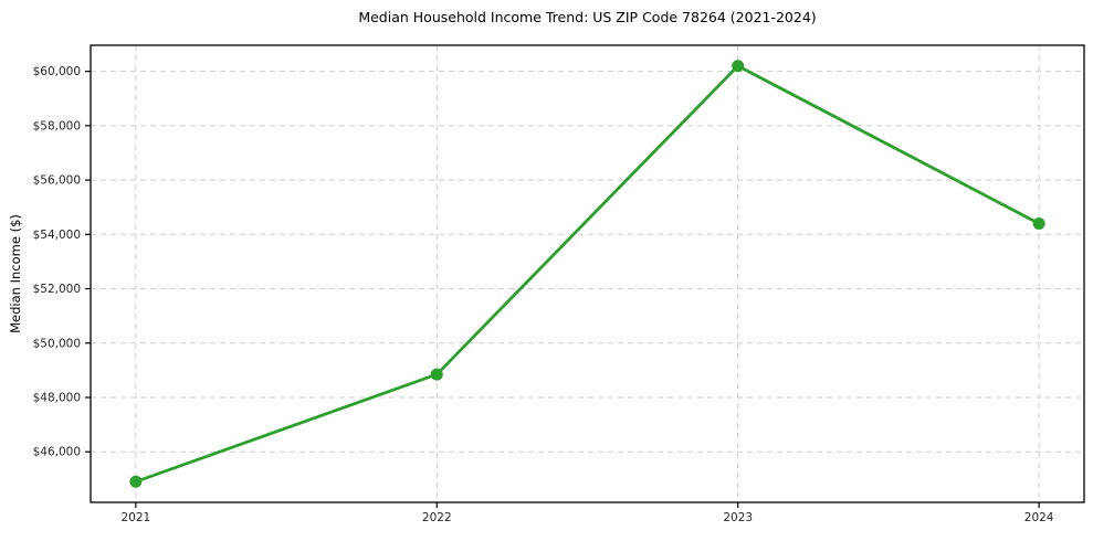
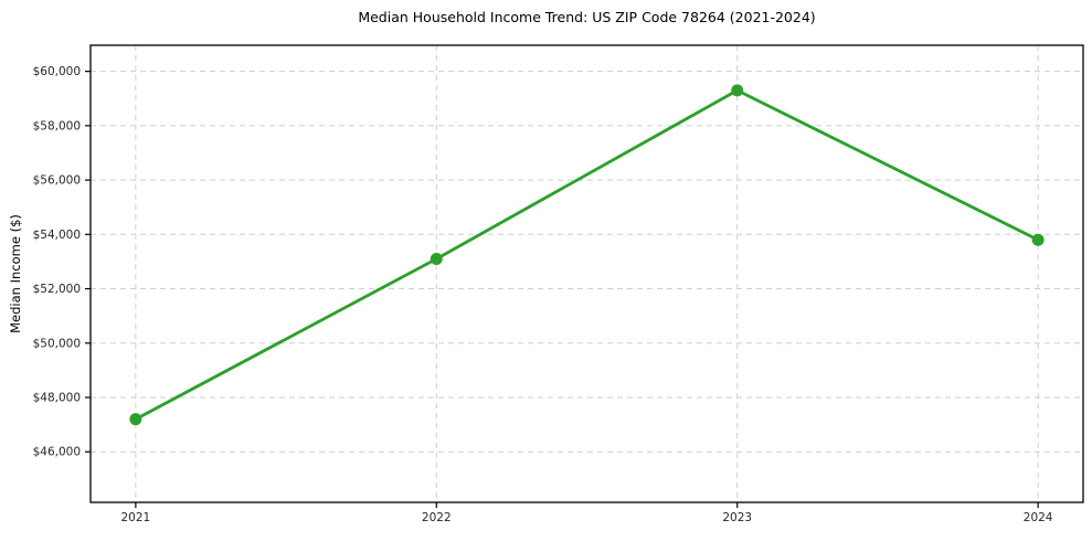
2021: $44900 -> $47200
2022: $48800 -> $53100
2023: $60200 -> $59300
2024: $54400 -> $53800
